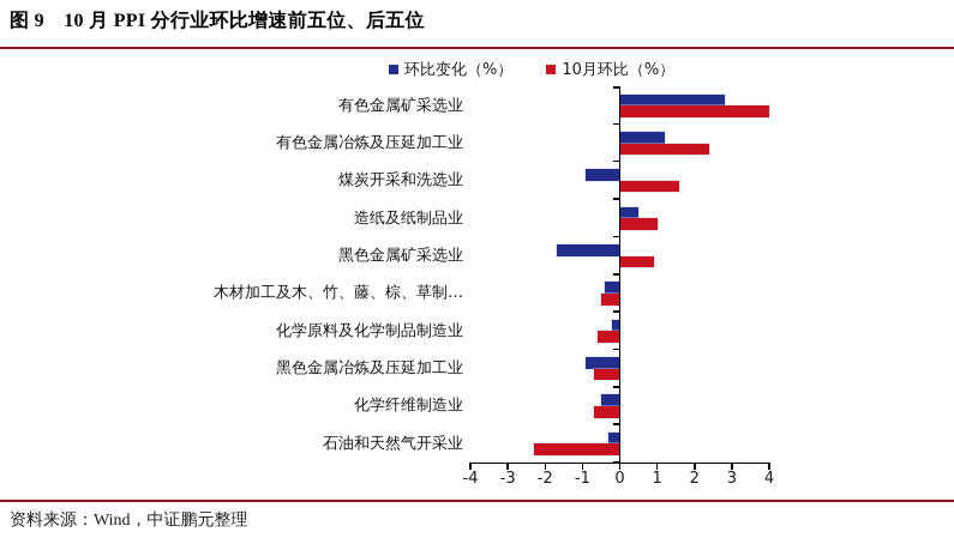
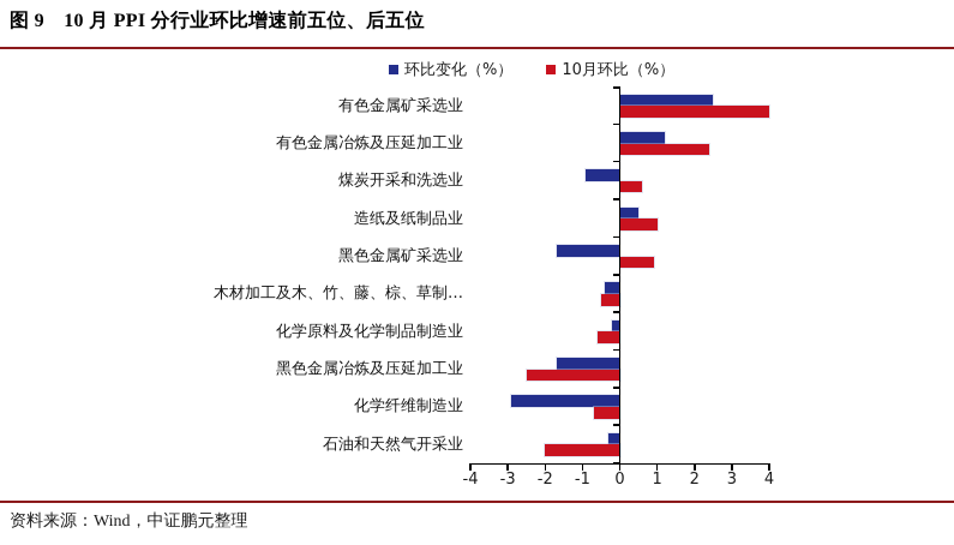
环比变化（%）/有色金属矿采选业: 2.8 -> 2.5
10月环比（%）/煤炭开采和洗选业: 1.6 -> 0.6
环比变化（%）/黑色金属冶炼及压延加工业: -0.9 -> -1.7
10月环比（%）/黑色金属冶炼及压延加工业: -0.7 -> -2.5
环比变化（%）/化学纤维制造业: -0.5 -> -2.9
10月环比（%）/石油和天然气开采业: -2.3 -> -2.0
